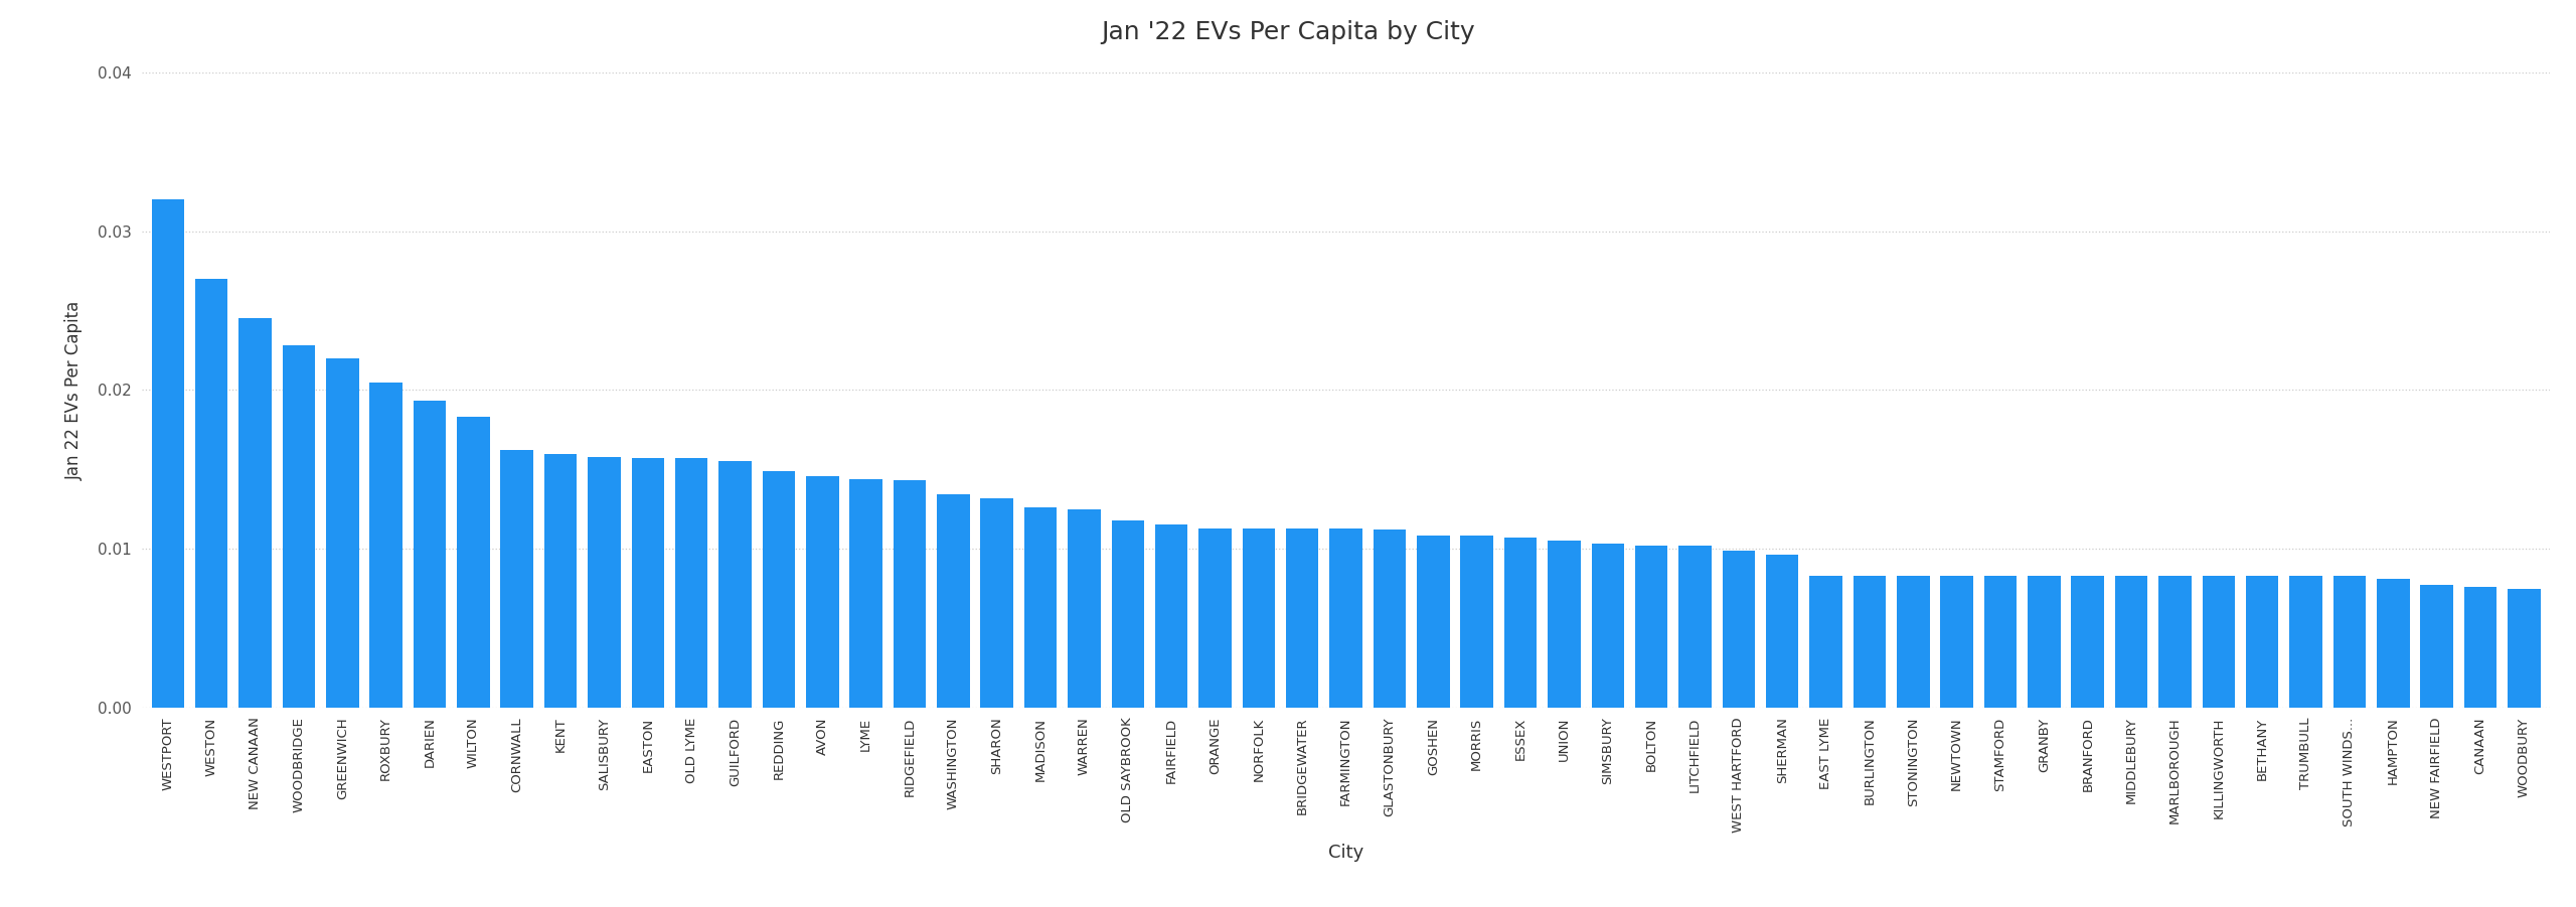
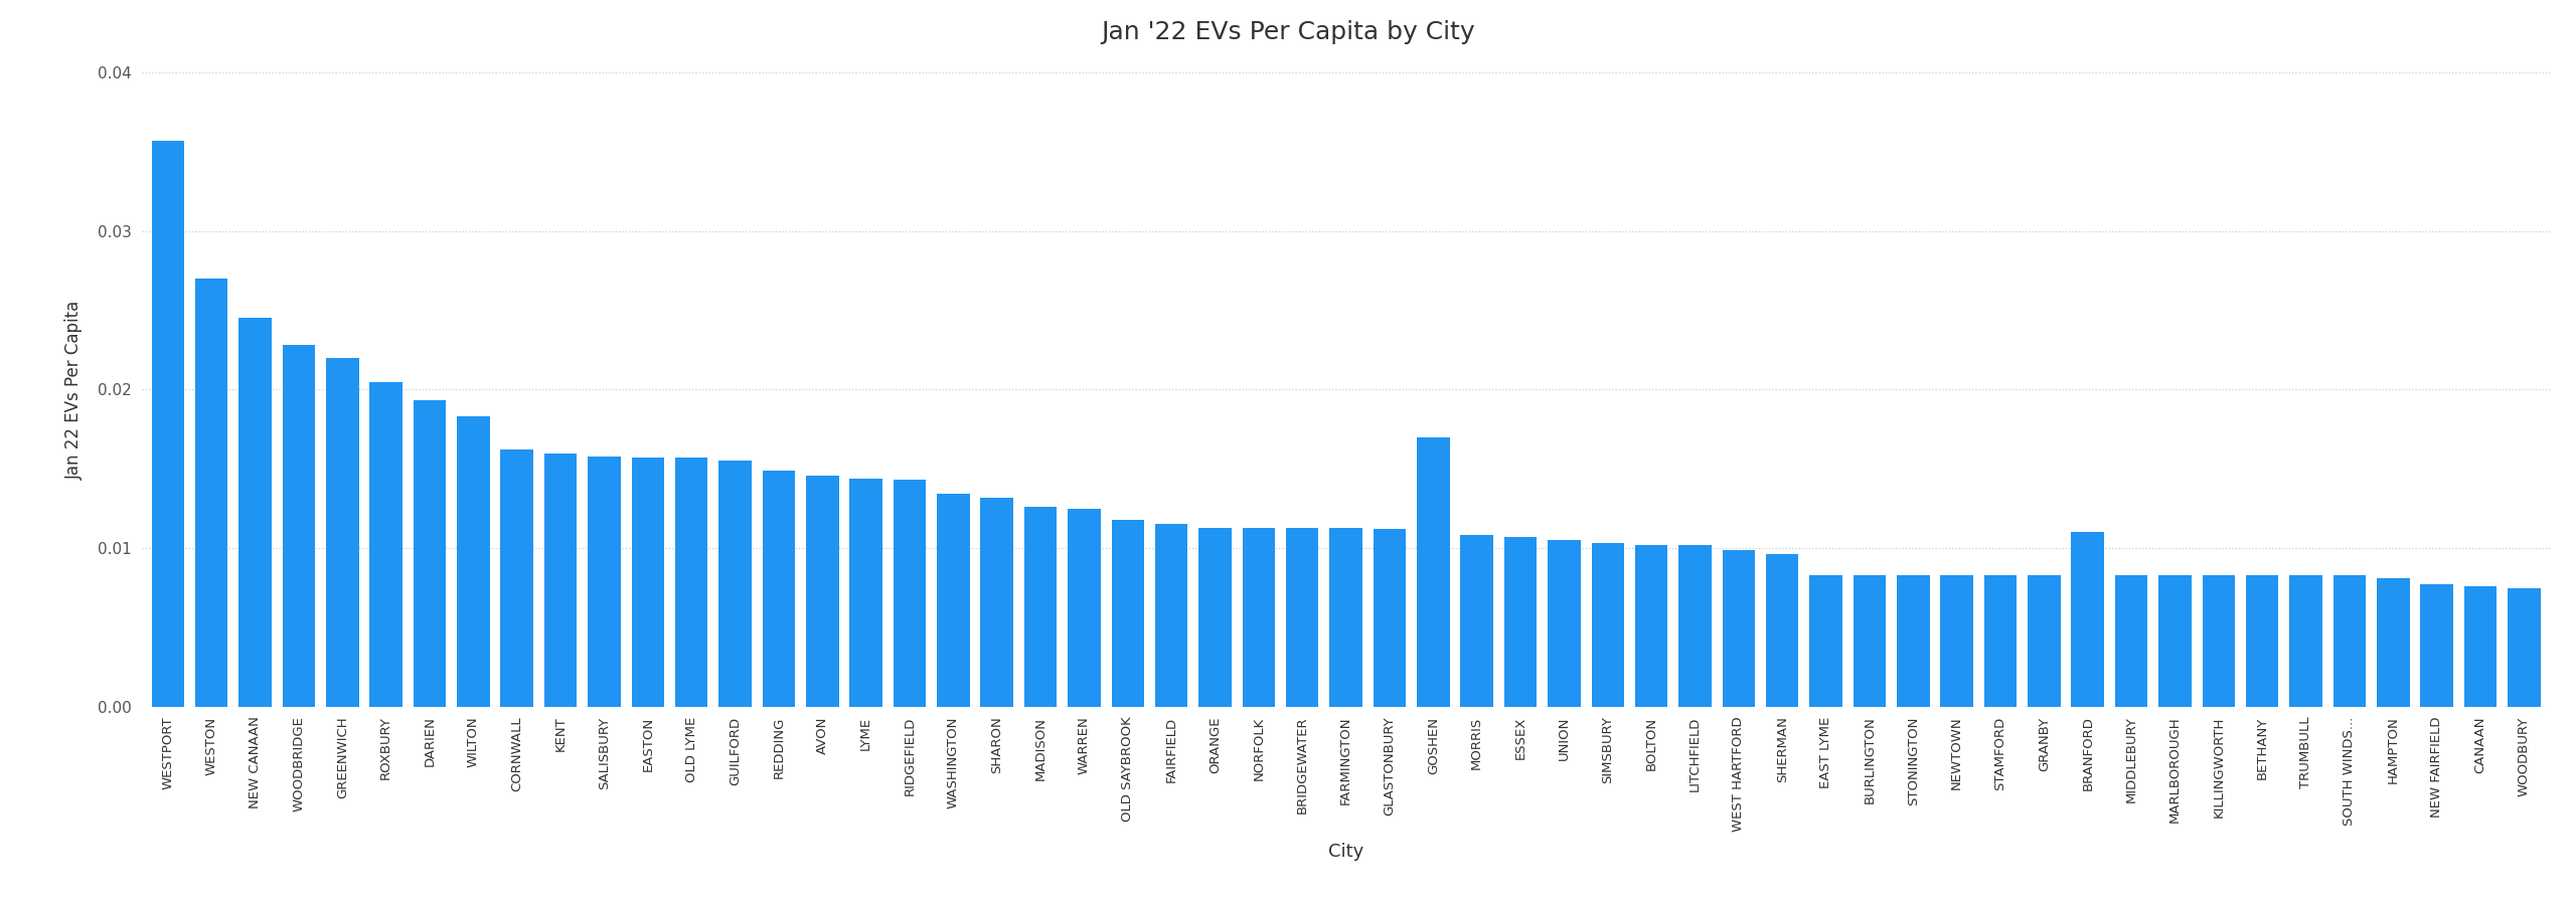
WESTPORT: 0.0320 -> 0.0357
GOSHEN: 0.0108 -> 0.0170
BRANFORD: 0.0083 -> 0.0110
